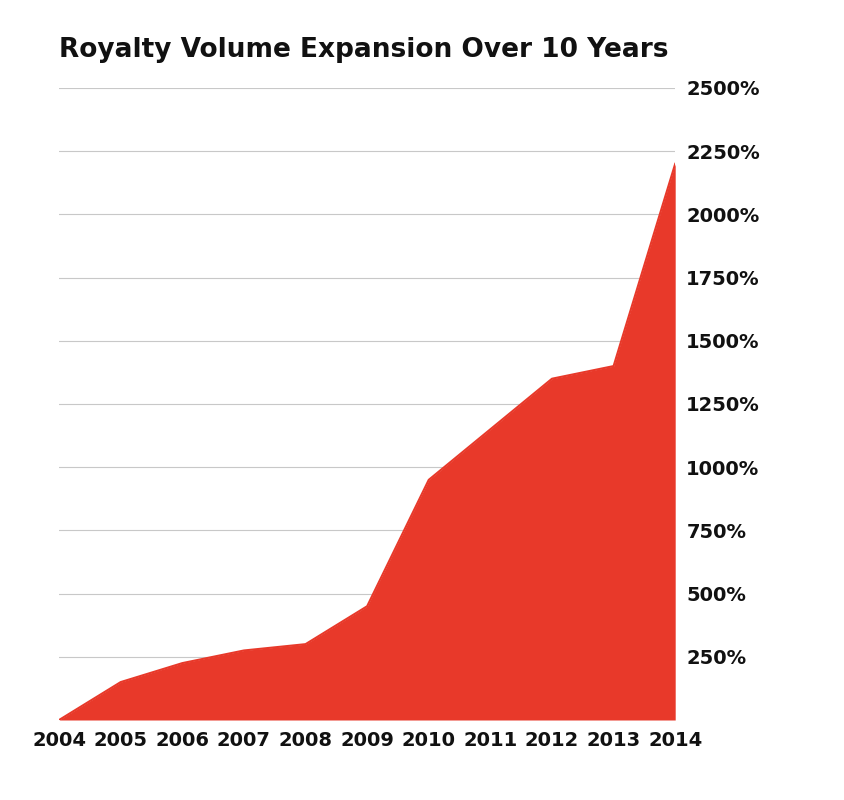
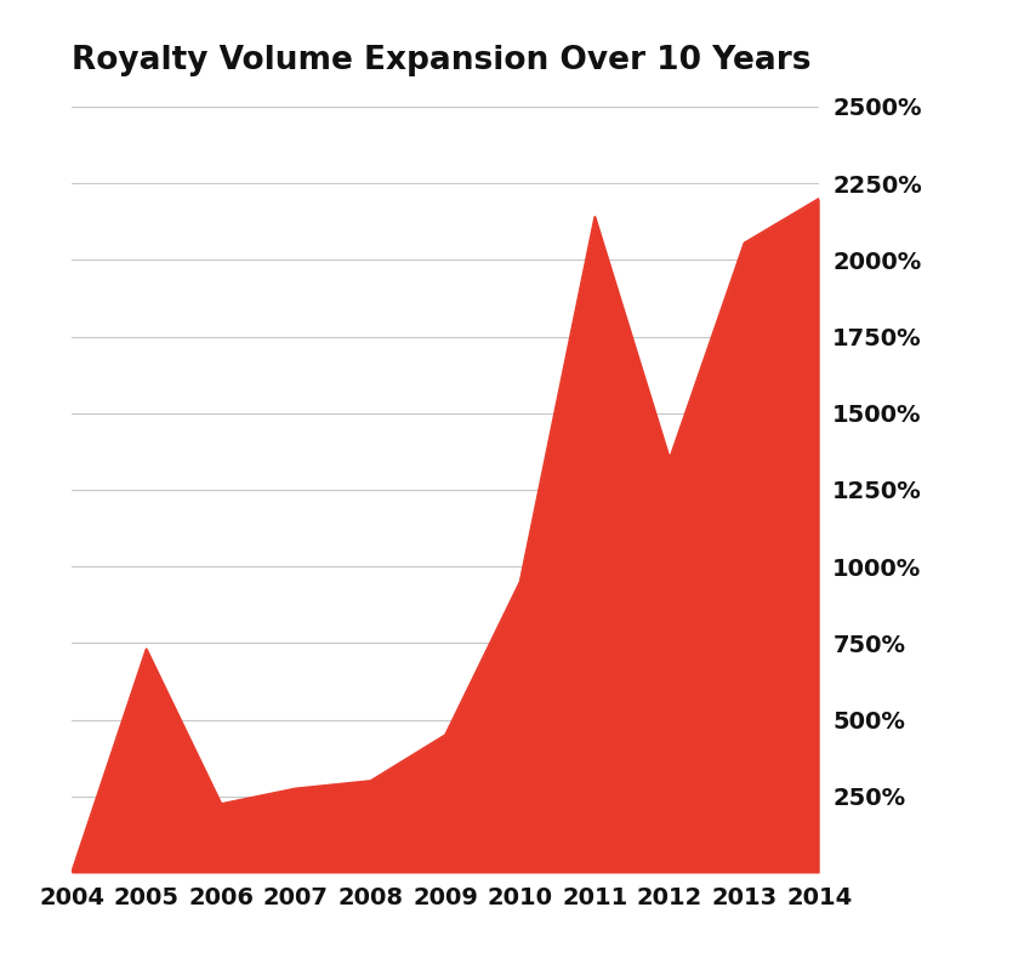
2005: 150% -> 730%
2011: 1150% -> 2140%
2013: 1400% -> 2055%
